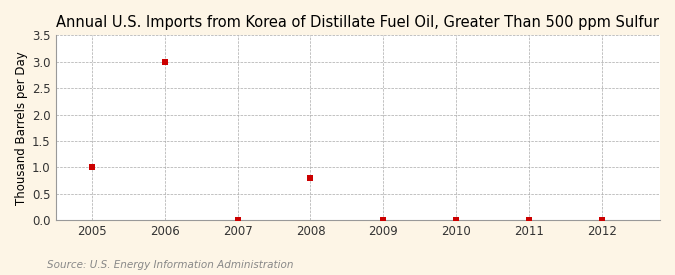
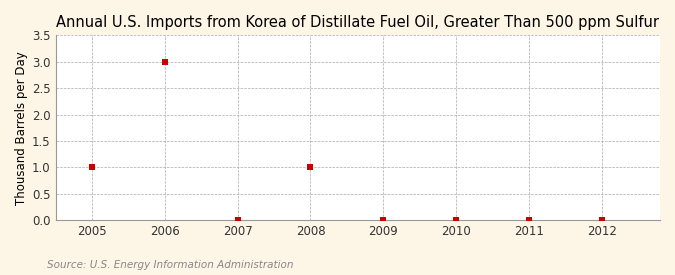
2008: 0.80 -> 1.00
